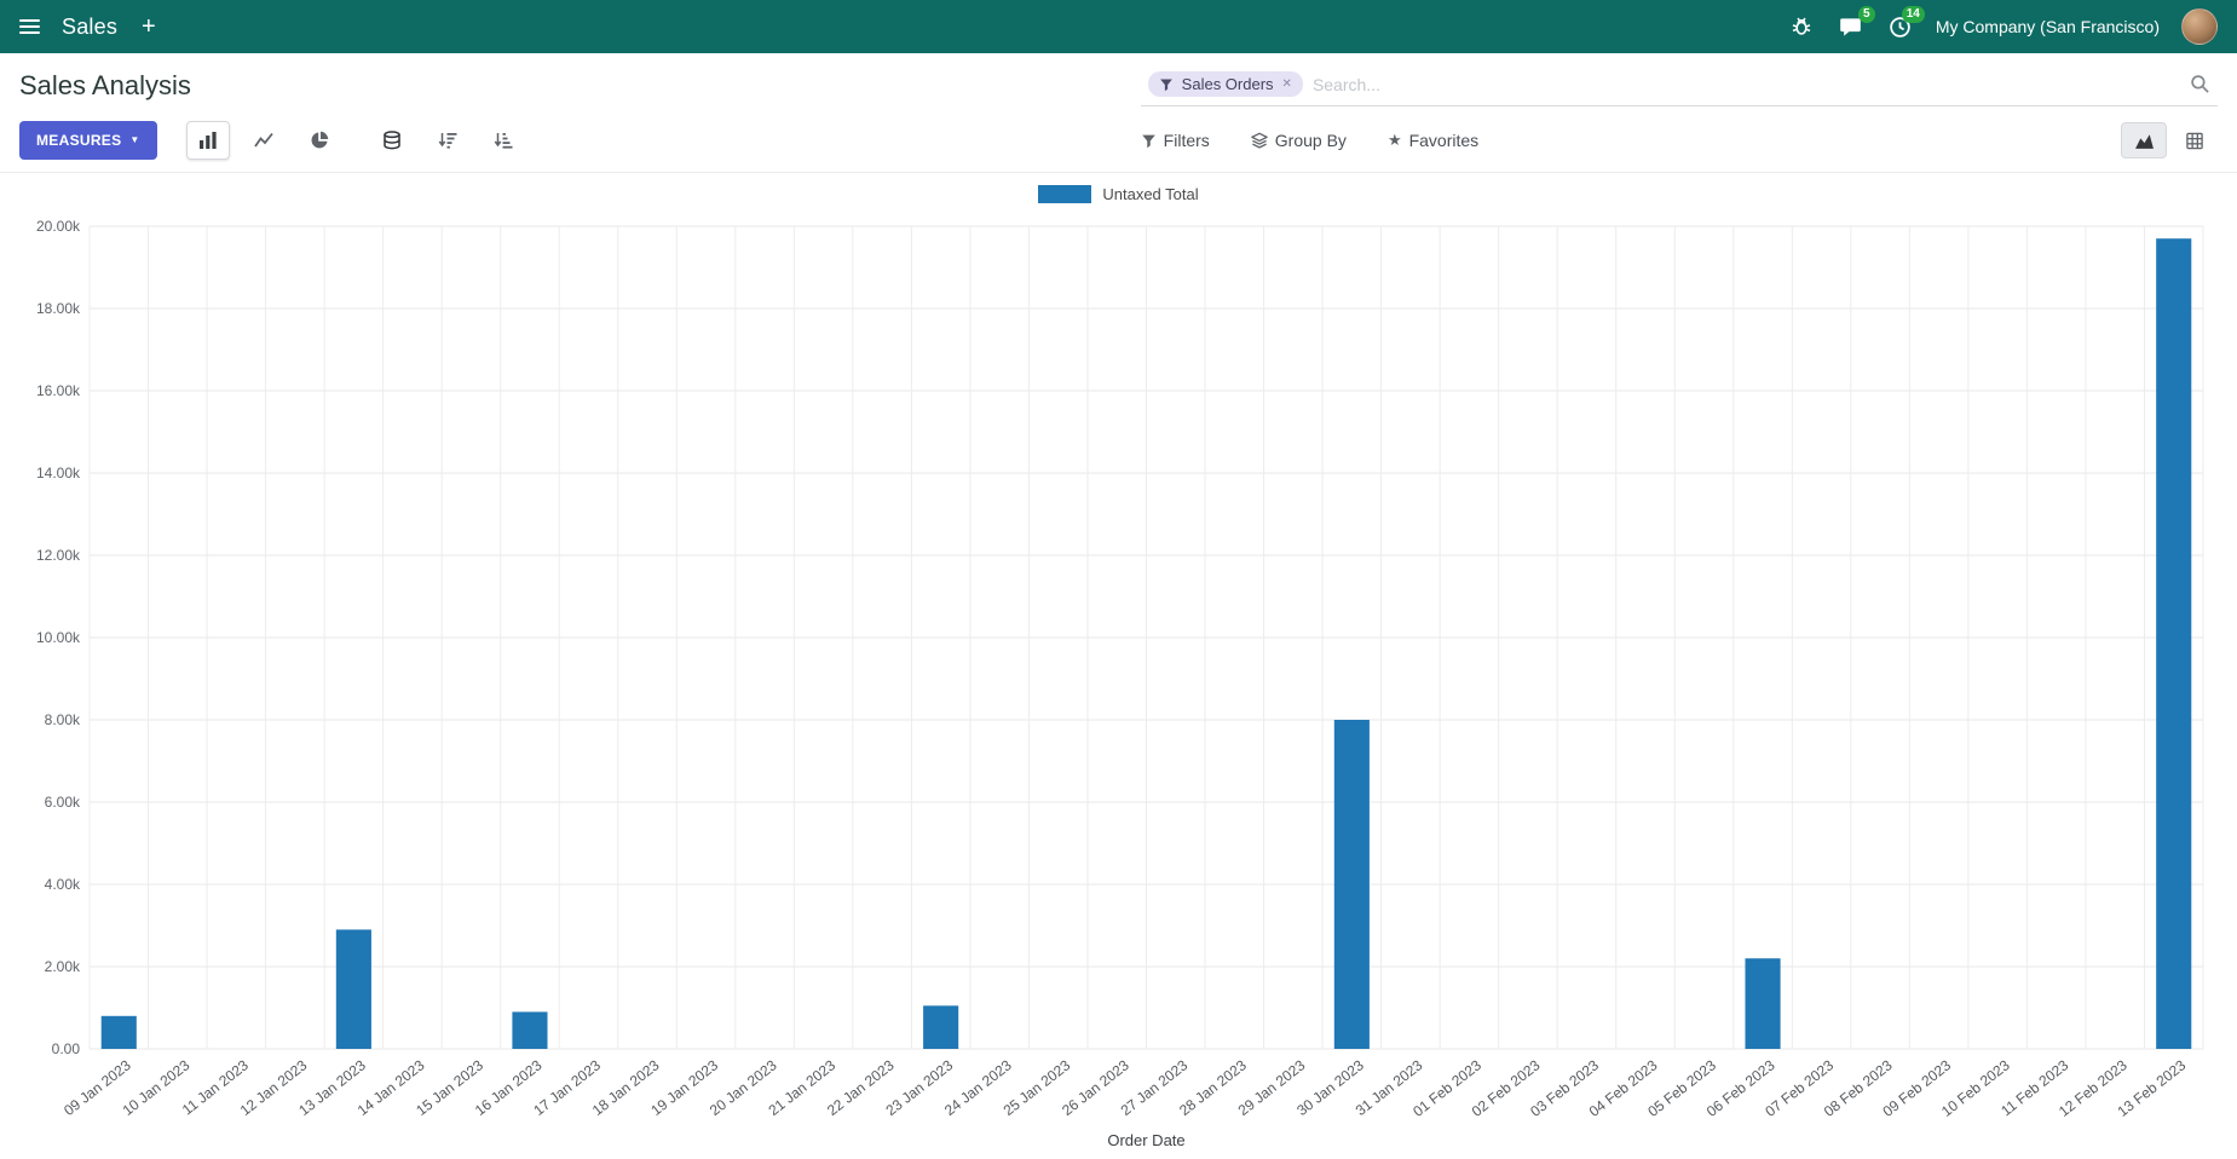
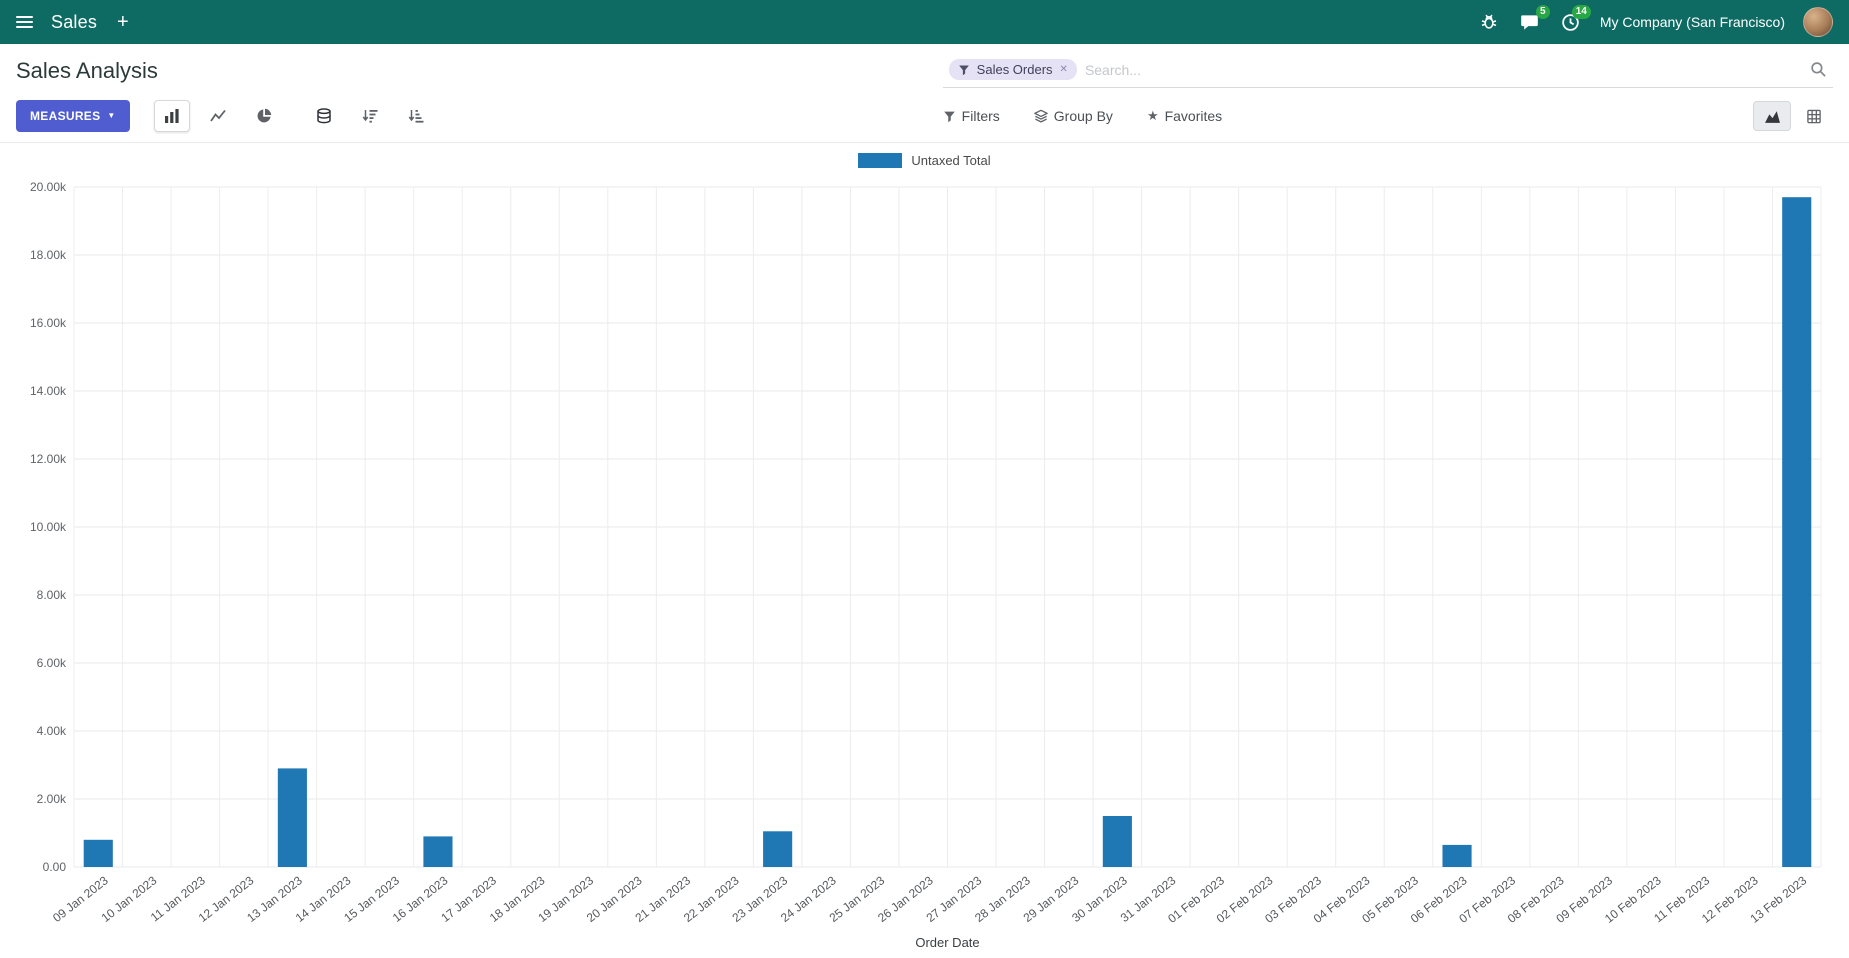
30 Jan 2023: 8.0k -> 1.5k
06 Feb 2023: 2.2k -> 0.6k
